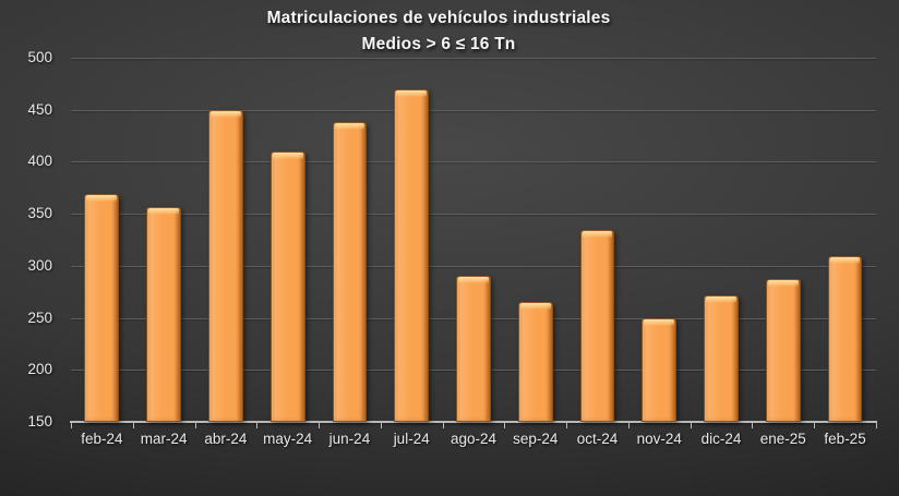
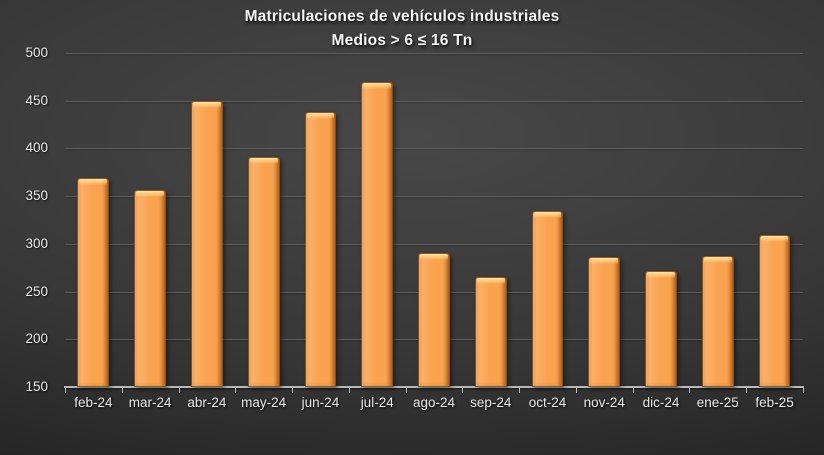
may-24: 410 -> 390
nov-24: 250 -> 290
